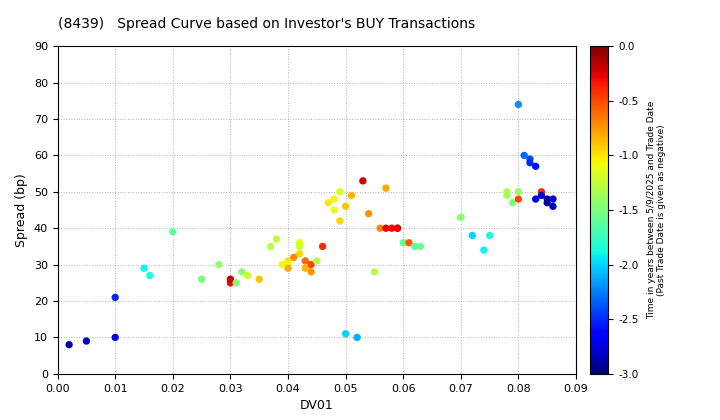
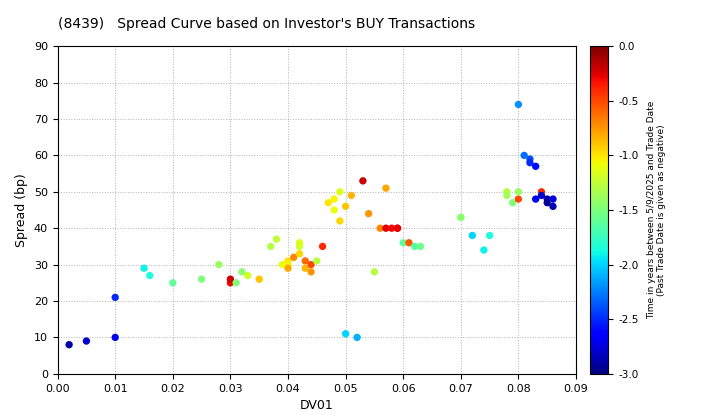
0.02: 39 -> 25
